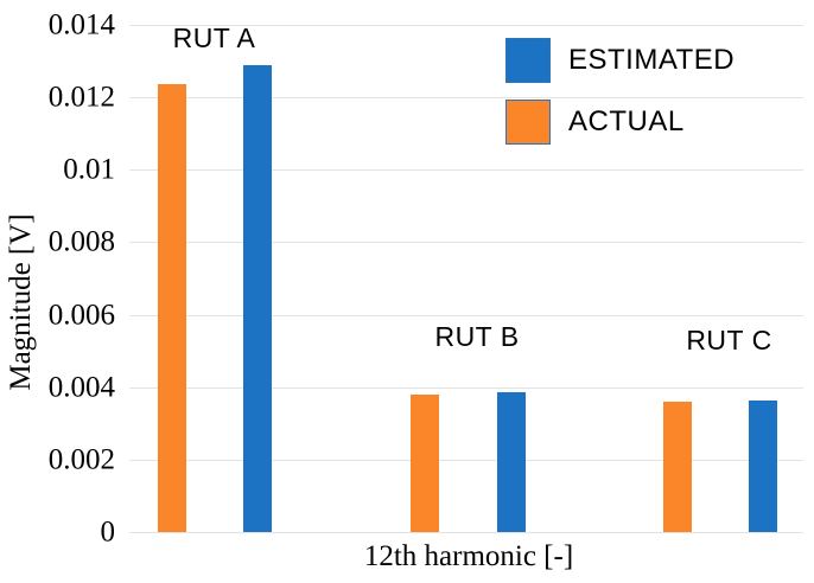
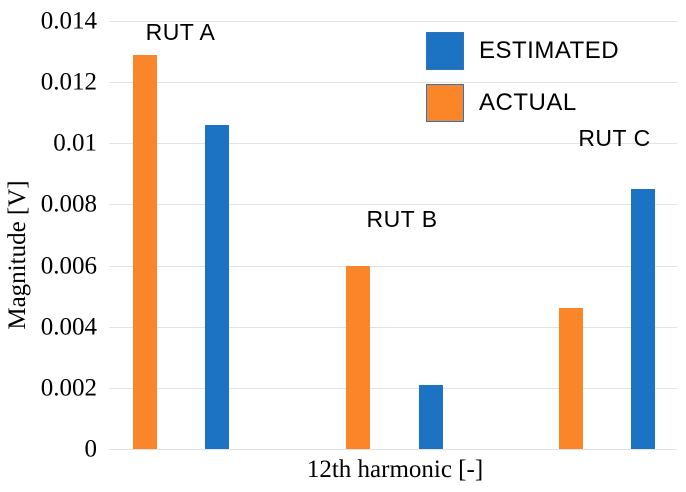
ACTUAL/RUT A: 0.0124 -> 0.0129
ESTIMATED/RUT A: 0.0129 -> 0.0106
ACTUAL/RUT B: 0.0038 -> 0.0060
ESTIMATED/RUT B: 0.0039 -> 0.0021
ACTUAL/RUT C: 0.0036 -> 0.0046
ESTIMATED/RUT C: 0.0036 -> 0.0085
